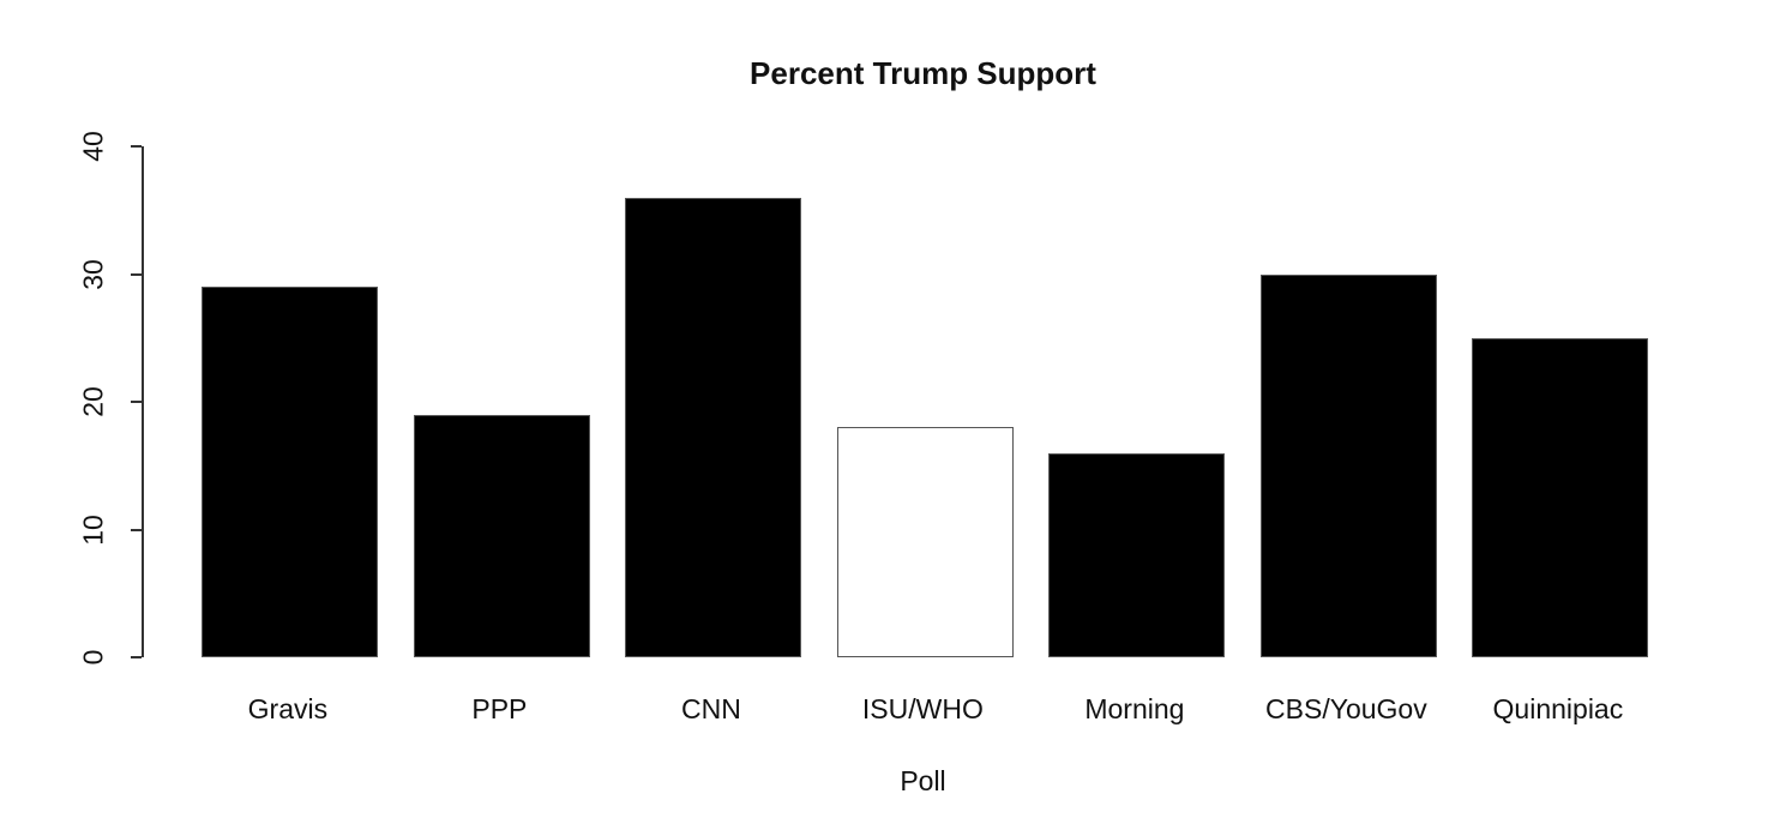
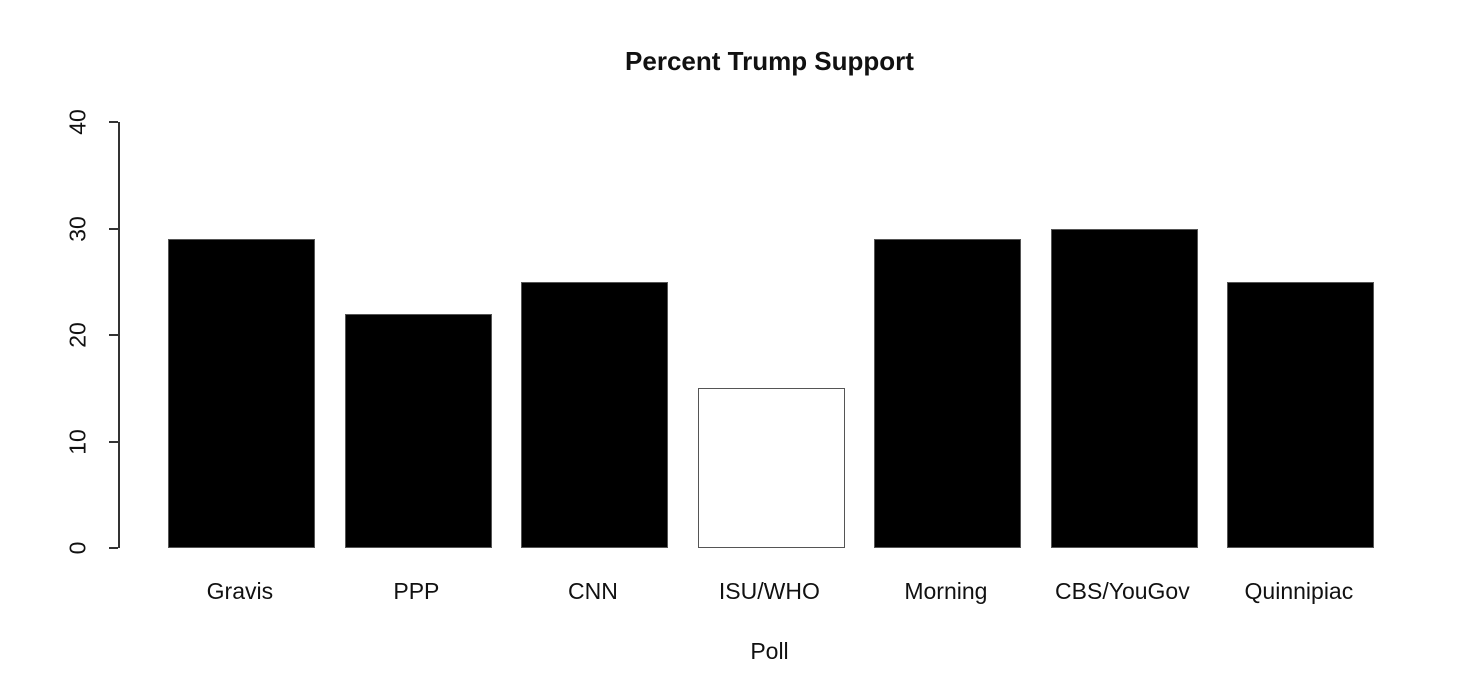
PPP: 19 -> 22
CNN: 36 -> 25
ISU/WHO: 18 -> 15
Morning: 16 -> 29
